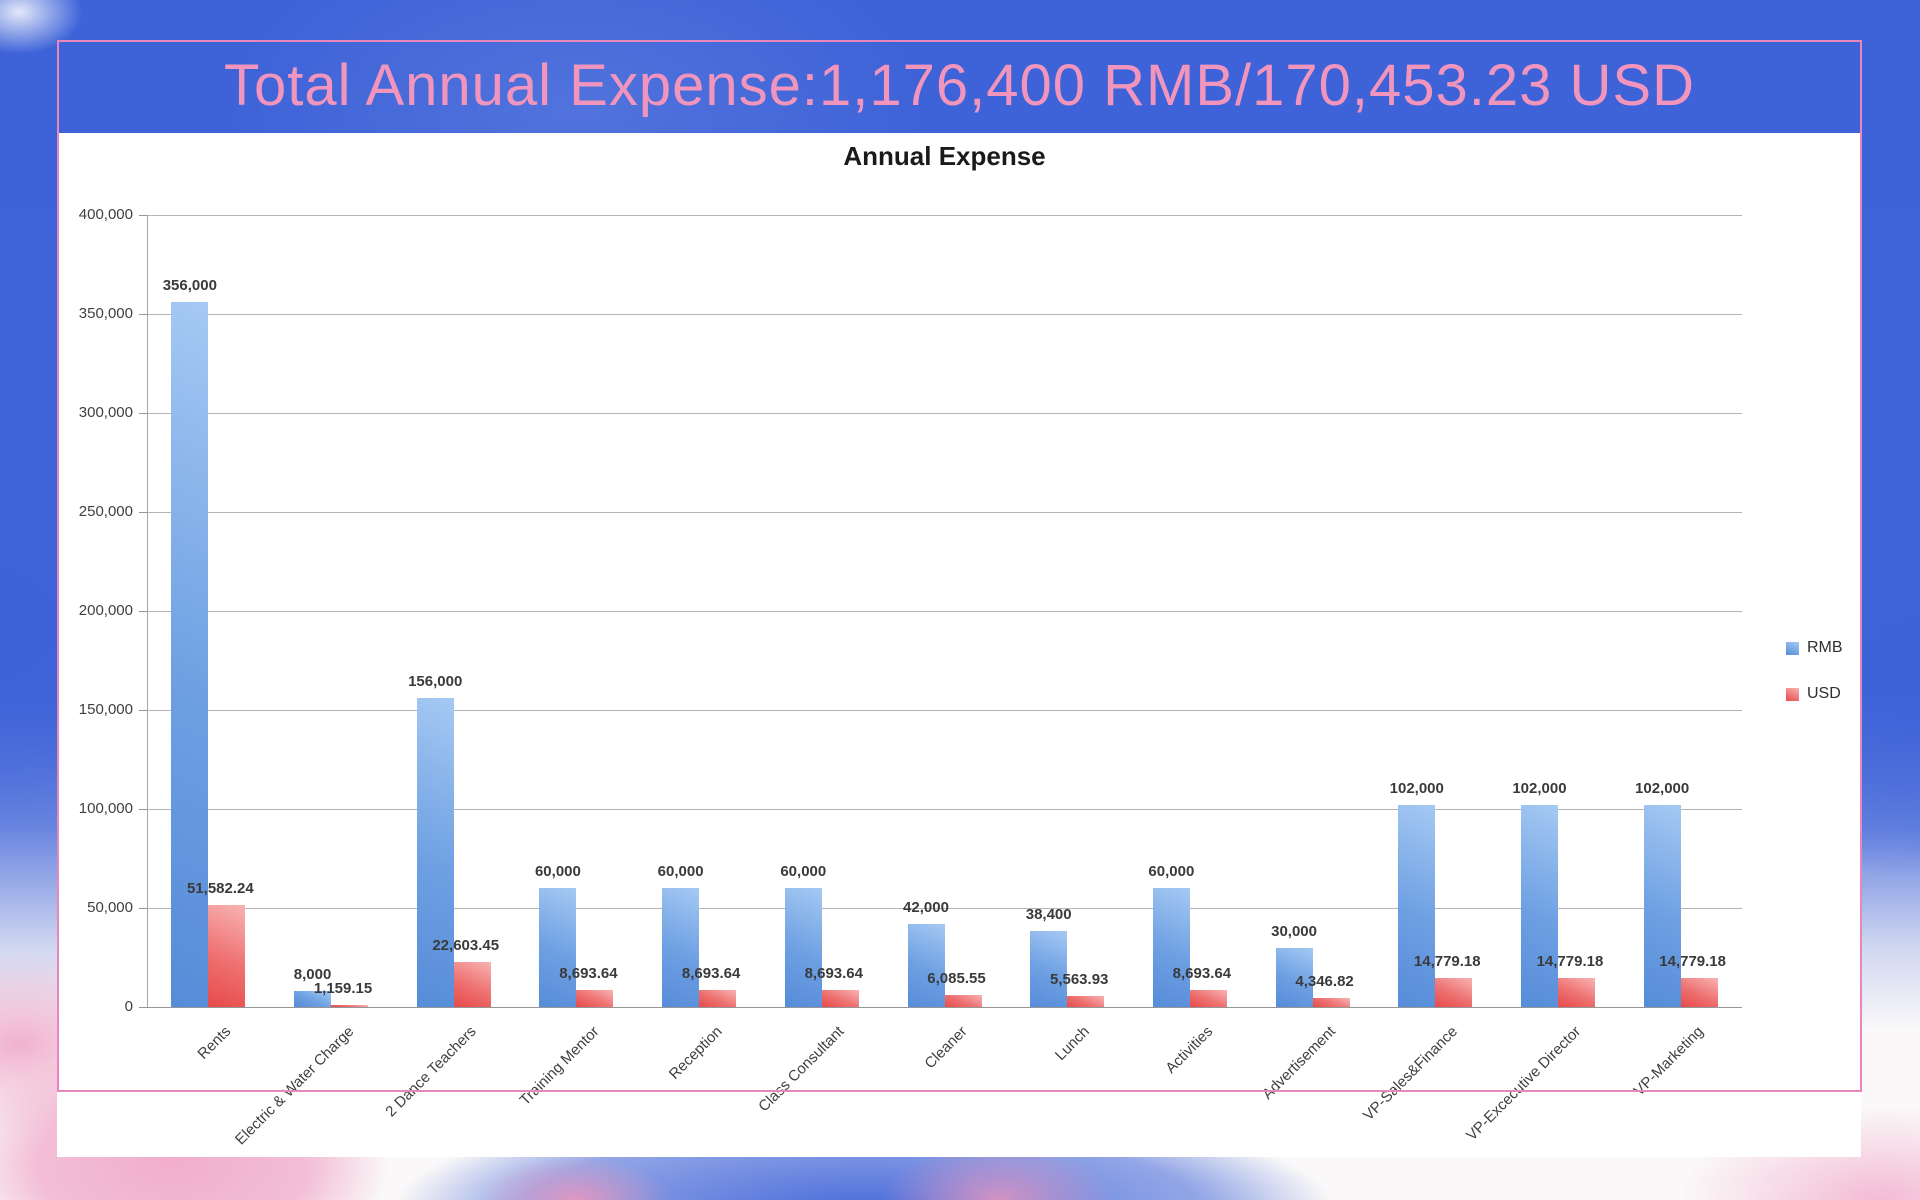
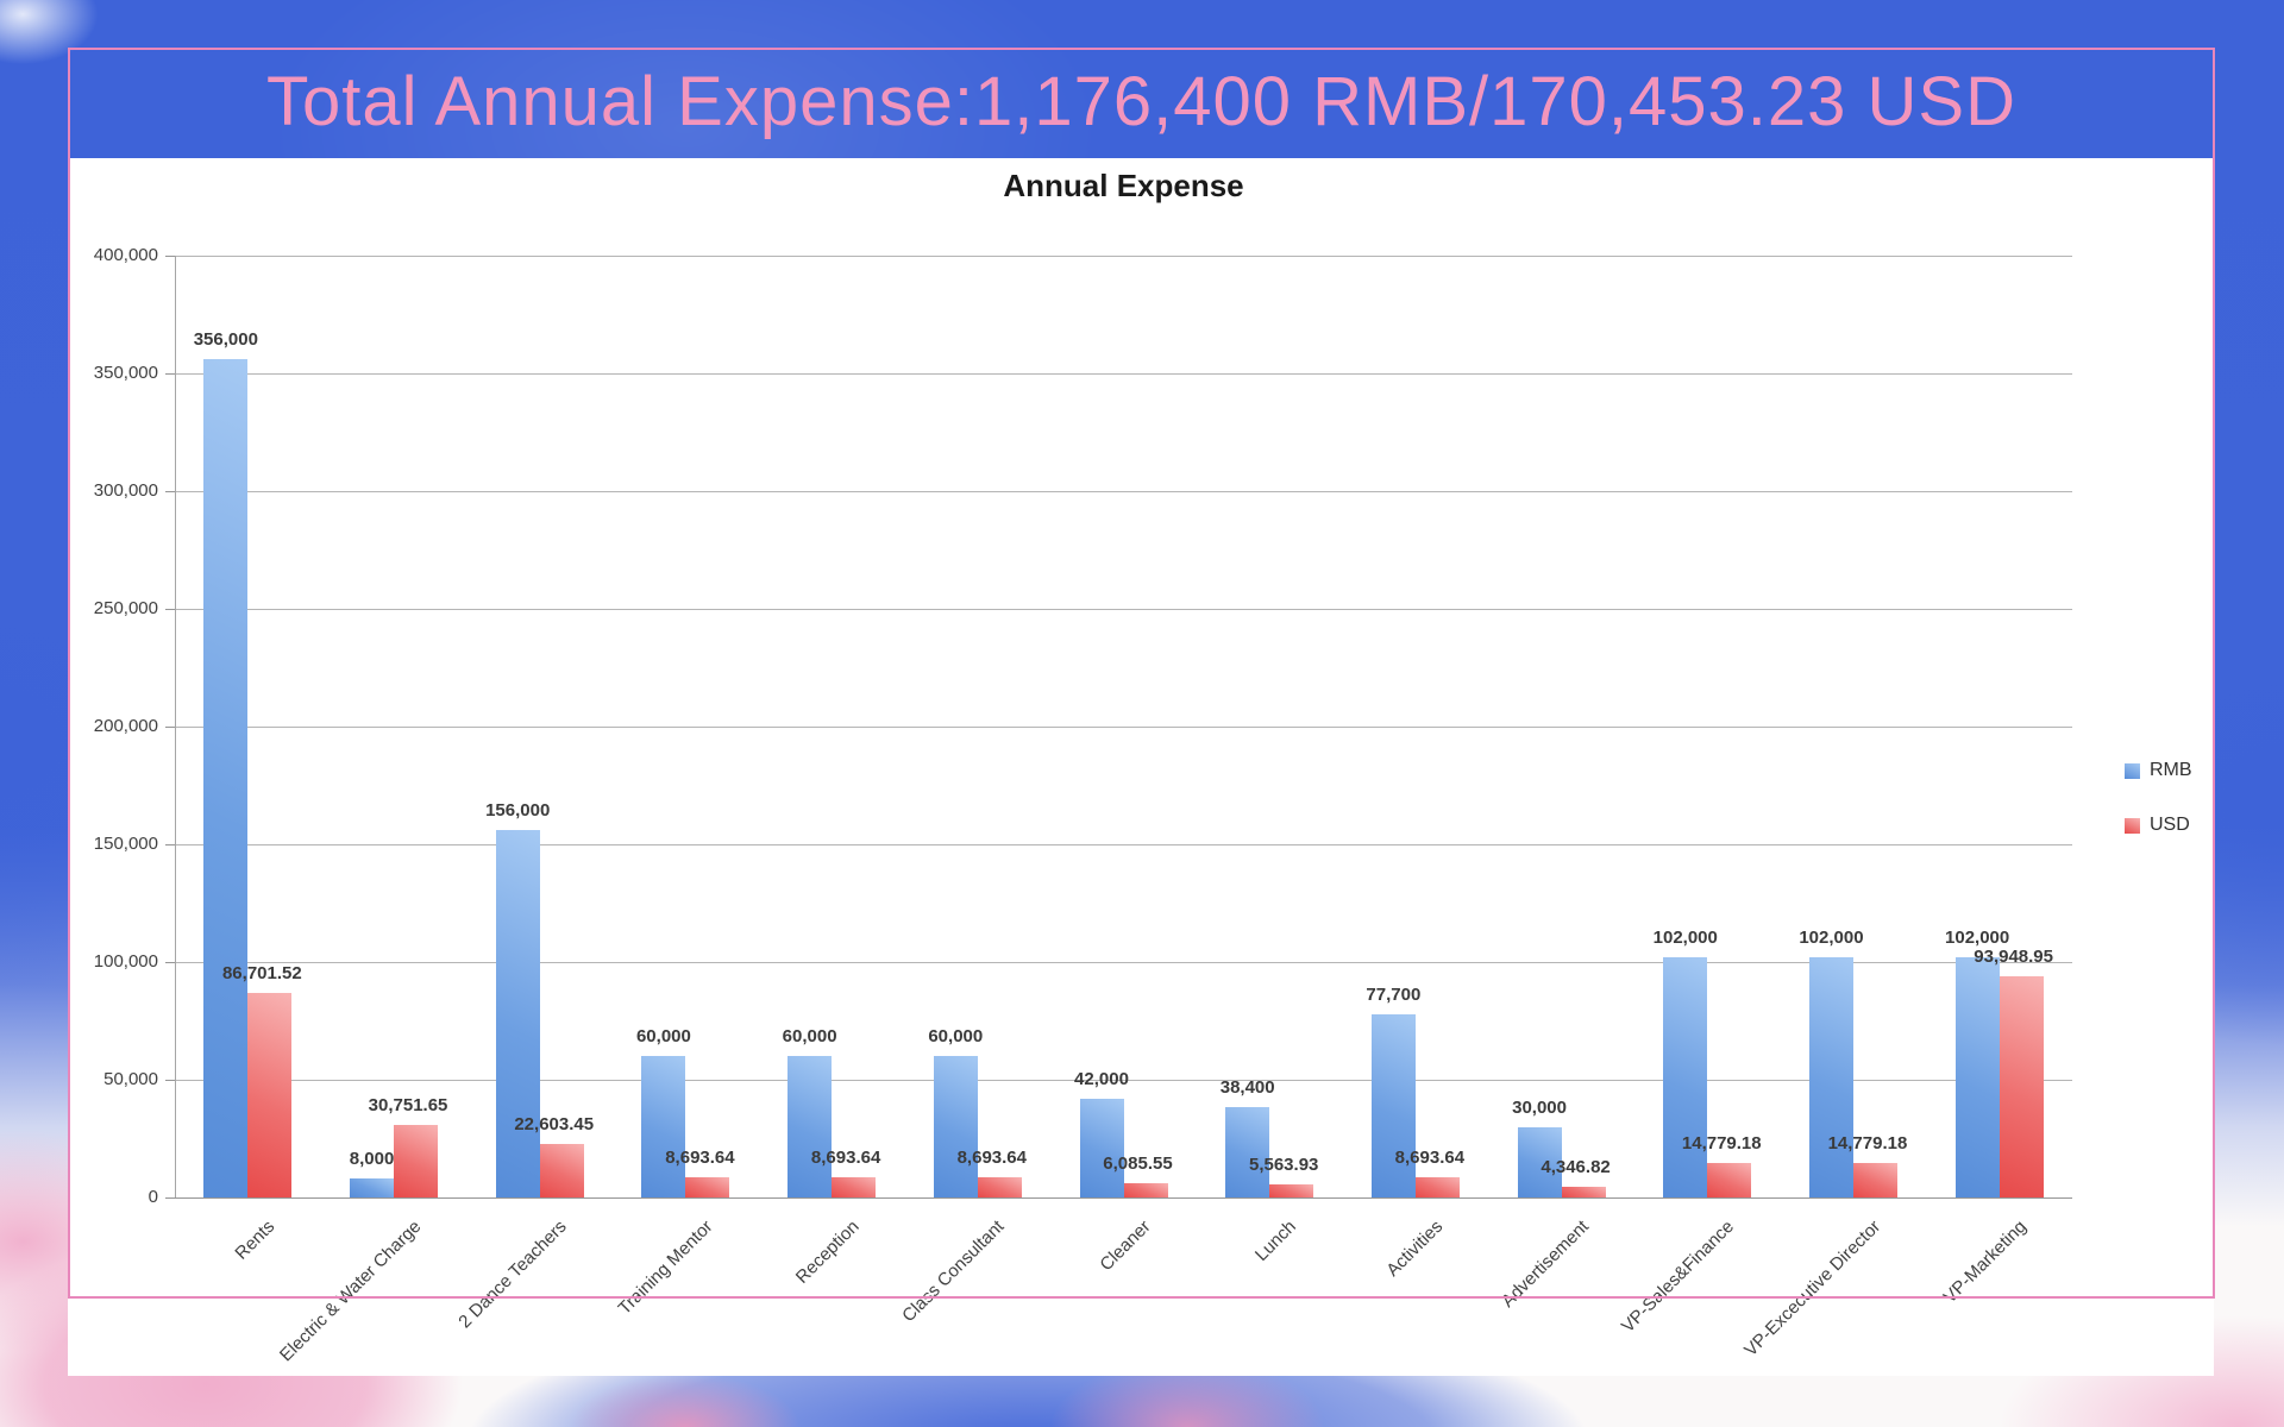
USD/Rents: 51,582.24 -> 86,701.52
USD/Electric & Water Charge: 1,159.15 -> 30,751.65
RMB/Activities: 60,000 -> 77,700
USD/VP-Marketing: 14,779.18 -> 93,948.95
